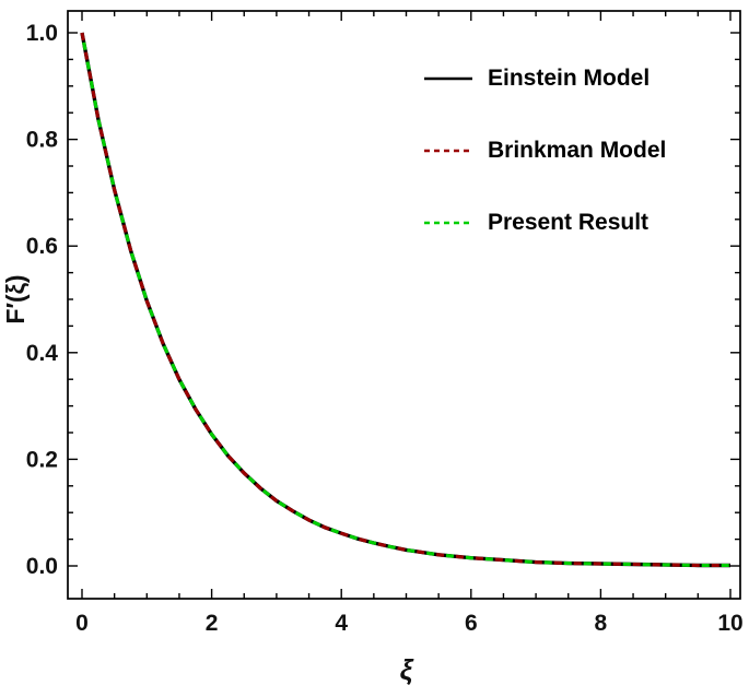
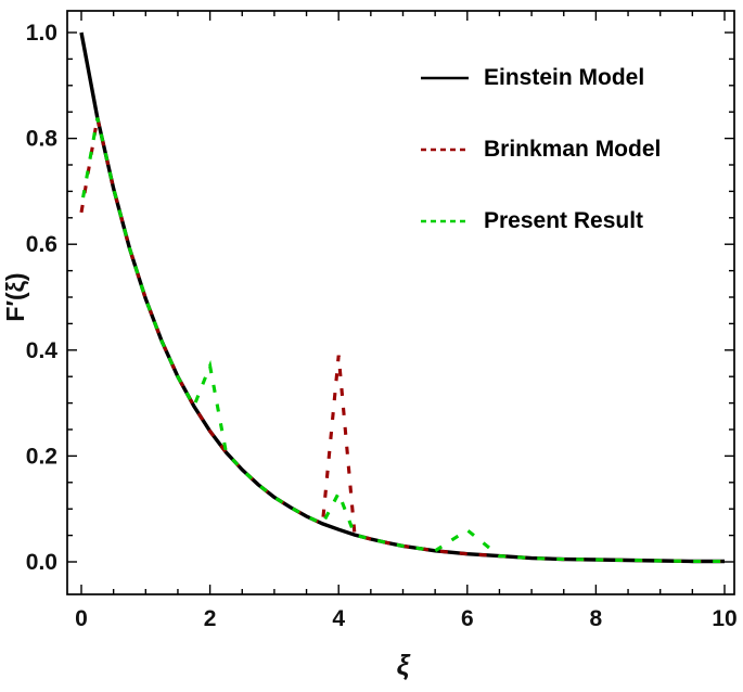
Brinkman Model/0: 1.00 -> 0.66
Present Result/0: 1.00 -> 0.67
Present Result/2: 0.25 -> 0.37
Brinkman Model/4: 0.06 -> 0.39
Present Result/4: 0.06 -> 0.13
Present Result/6: 0.01 -> 0.06
